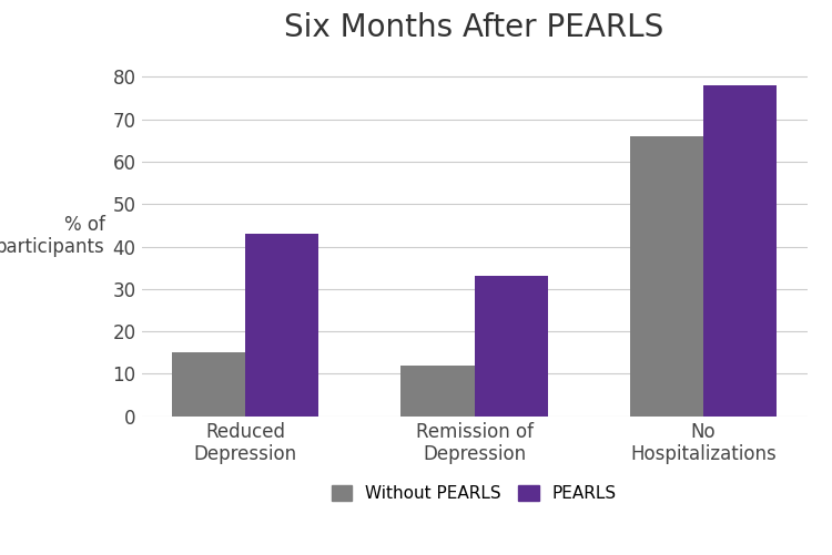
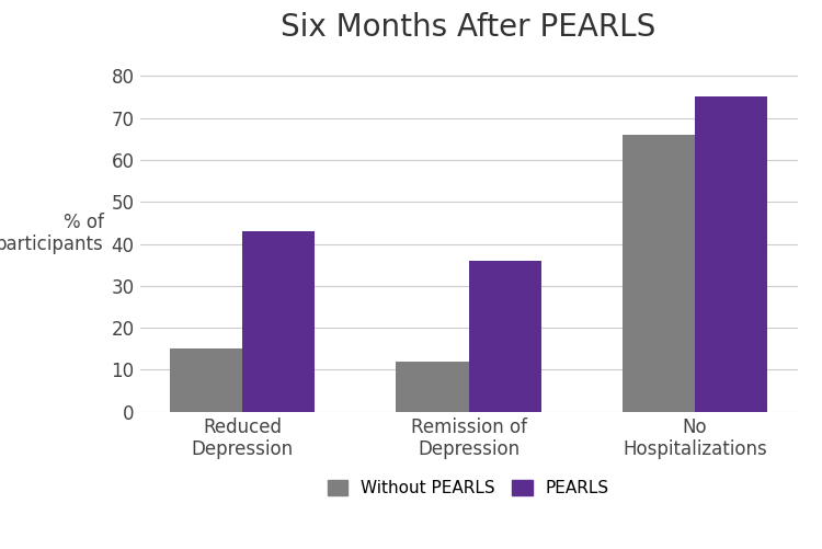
PEARLS/Remission of Depression: 33 -> 36
PEARLS/No Hospitalizations: 78 -> 75
